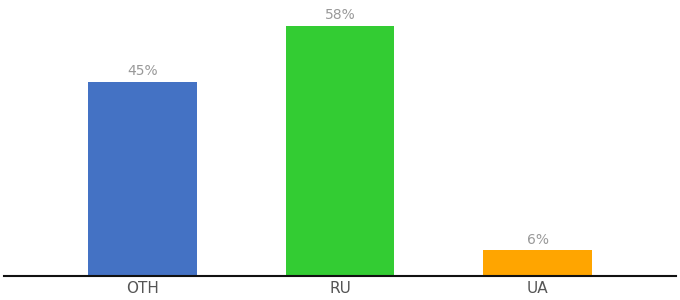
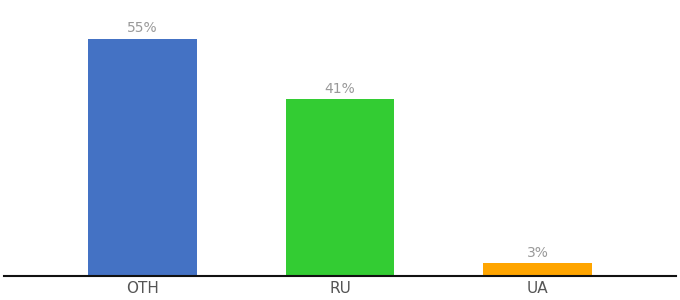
OTH: 45% -> 55%
RU: 58% -> 41%
UA: 6% -> 3%
